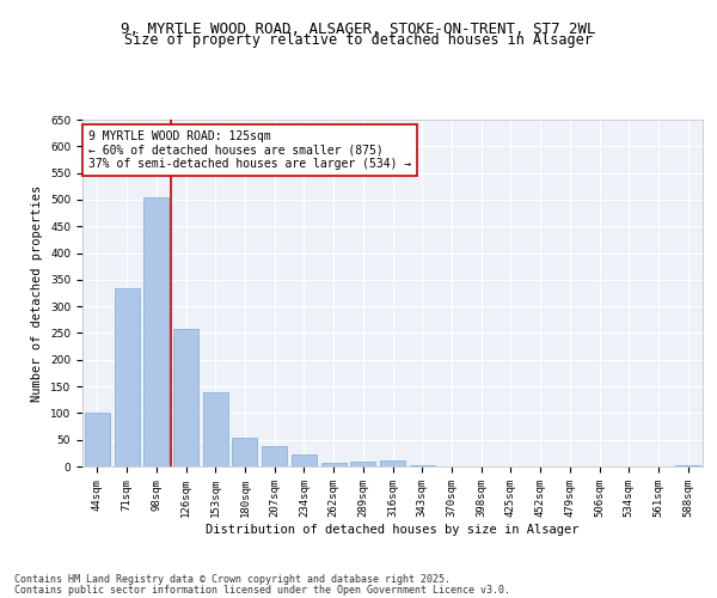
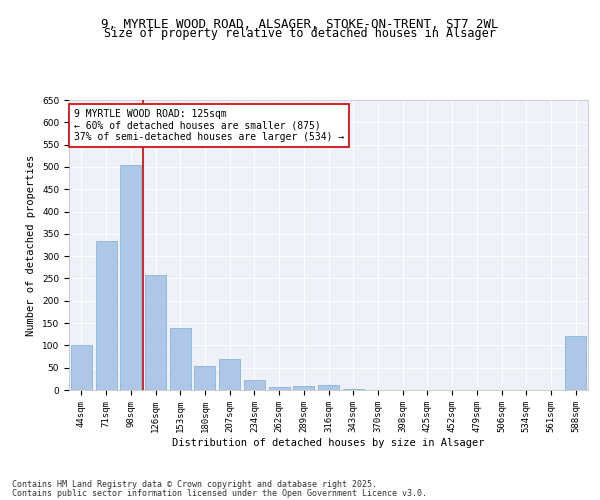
207sqm: 39 -> 70
588sqm: 3 -> 120
